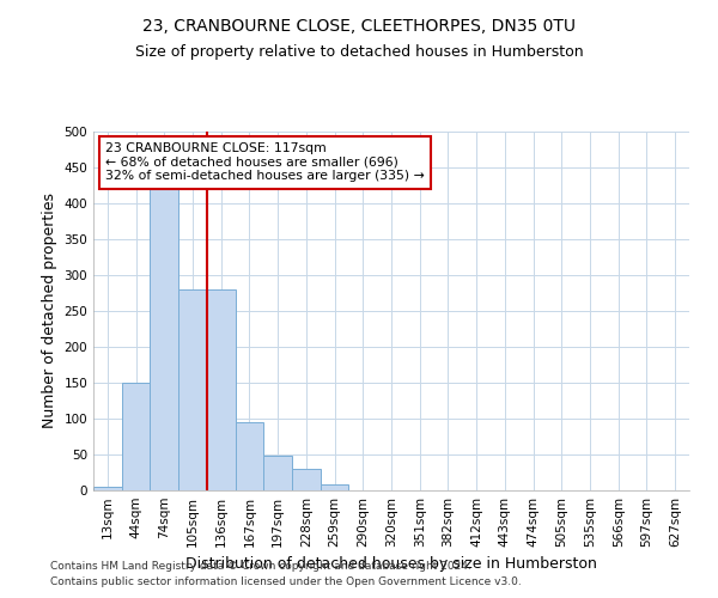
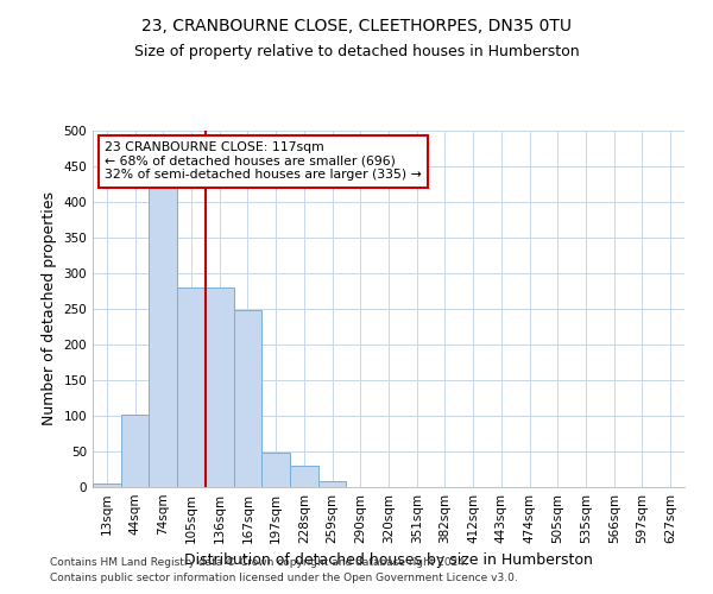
44sqm: 150 -> 102
167sqm: 95 -> 248
